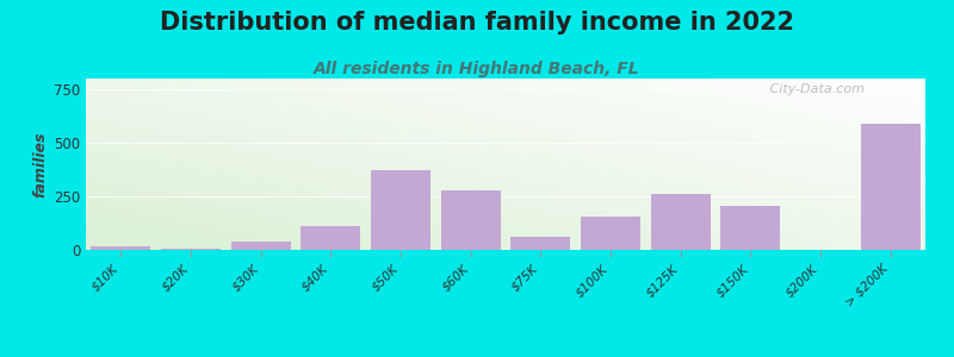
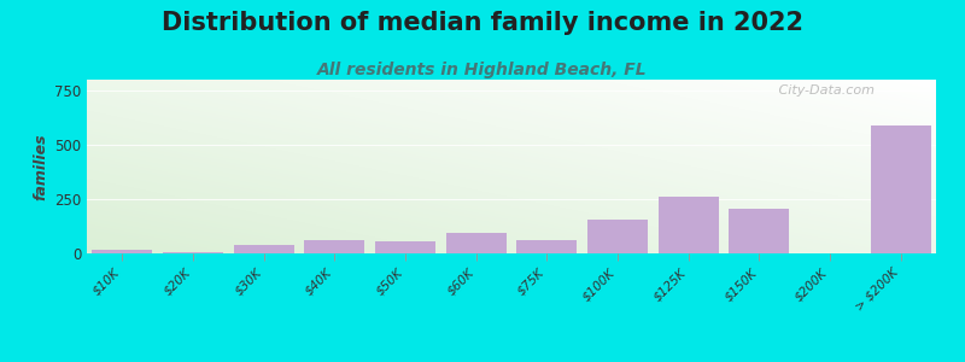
$40K: 110 -> 60
$50K: 370 -> 60
$60K: 280 -> 100
